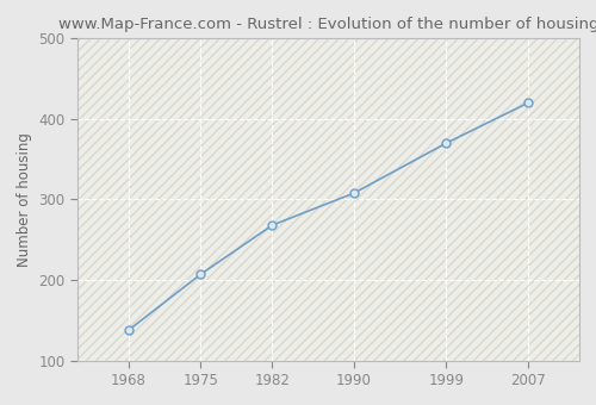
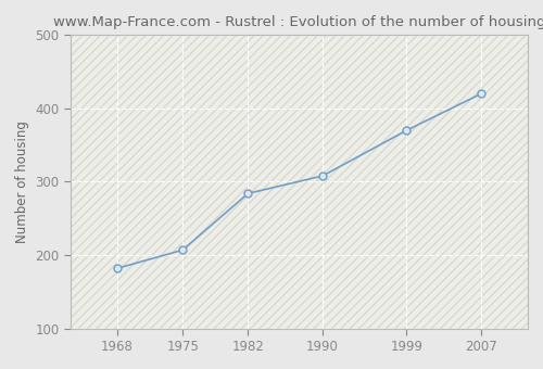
1968: 138 -> 182
1982: 268 -> 284
